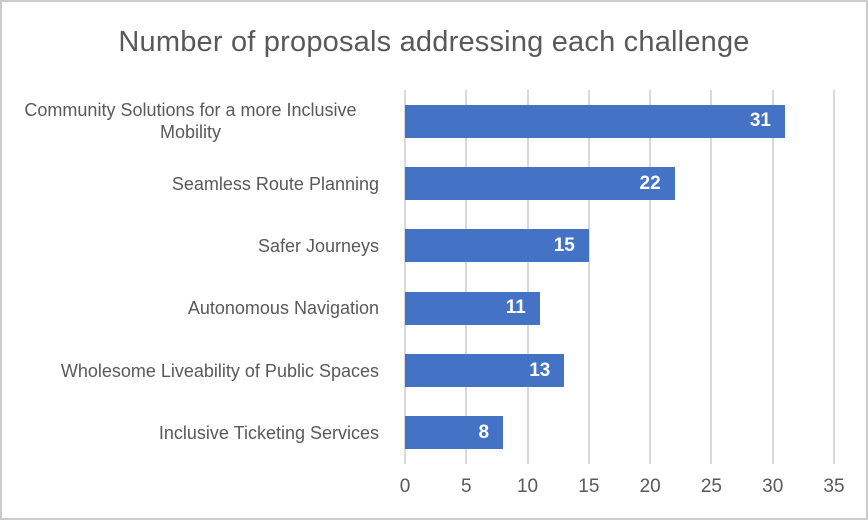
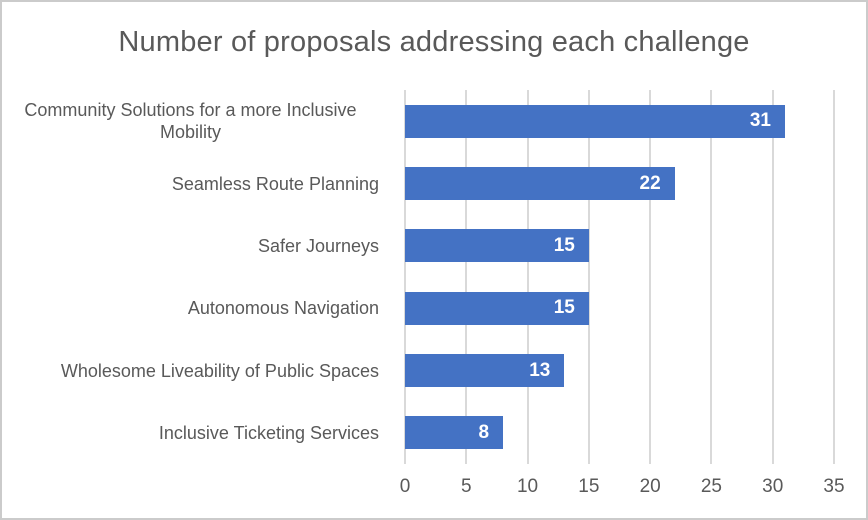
Autonomous Navigation: 11 -> 15
